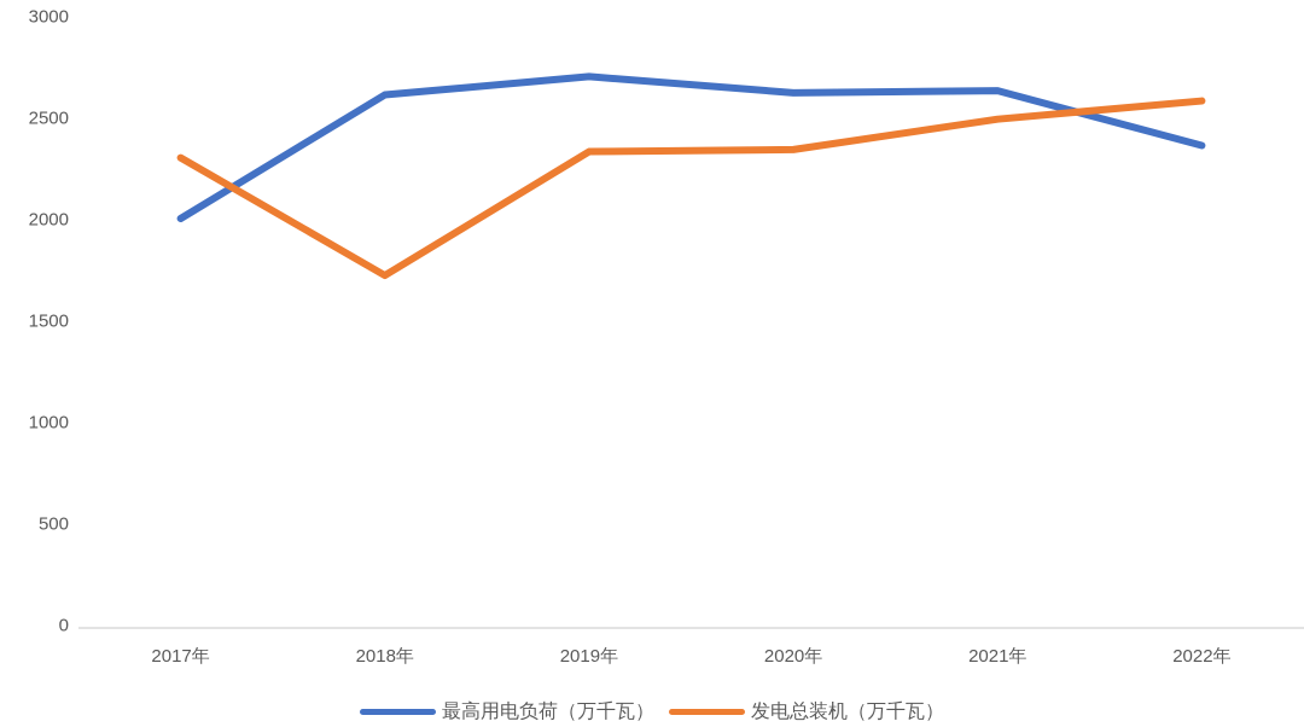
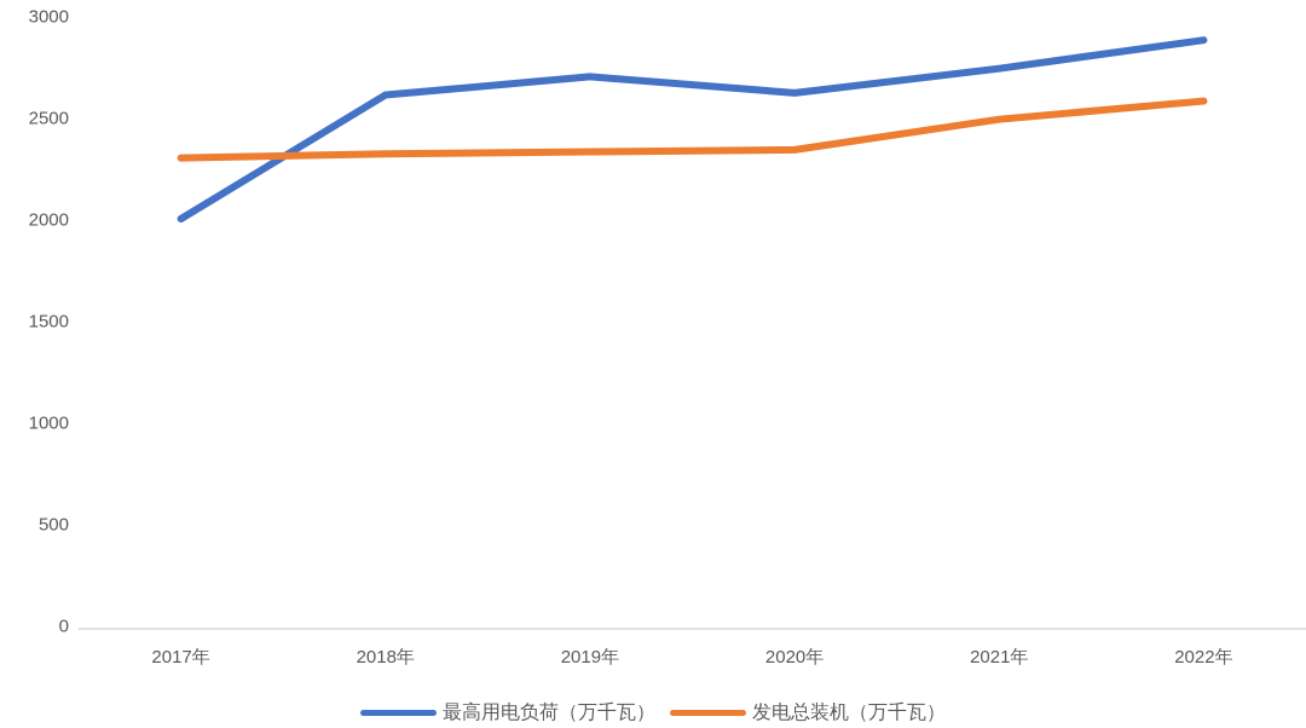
发电总装机（万千瓦）/2018年: 1720 -> 2320
最高用电负荷（万千瓦）/2021年: 2630 -> 2740
最高用电负荷（万千瓦）/2022年: 2360 -> 2880
